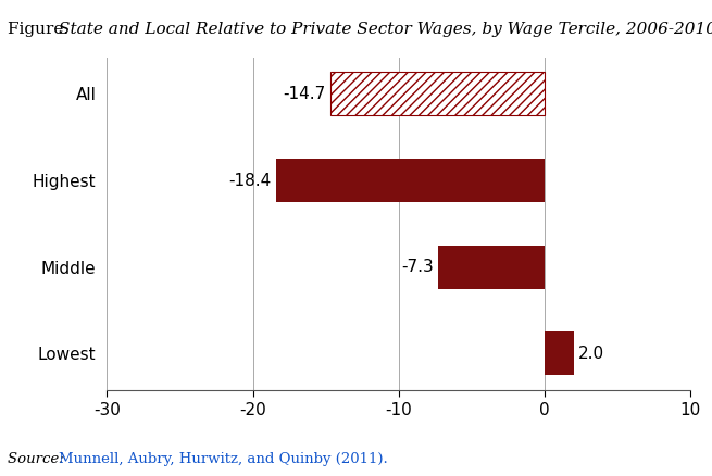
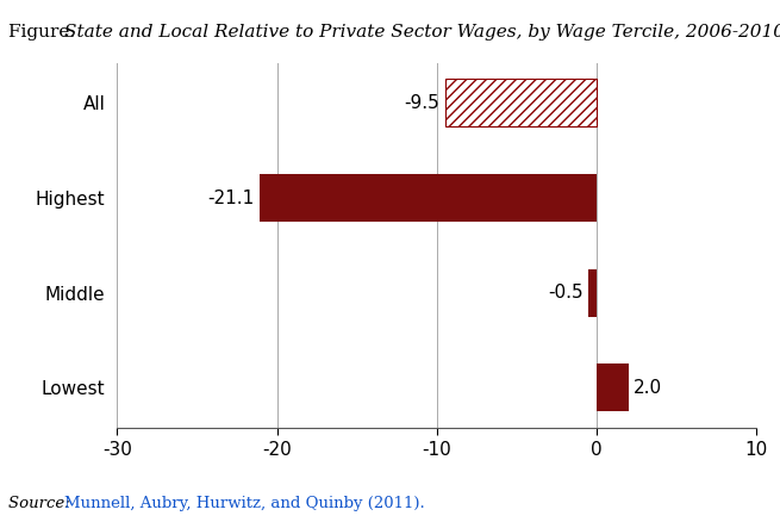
All: -14.7 -> -9.5
Highest: -18.4 -> -21.1
Middle: -7.3 -> -0.5
